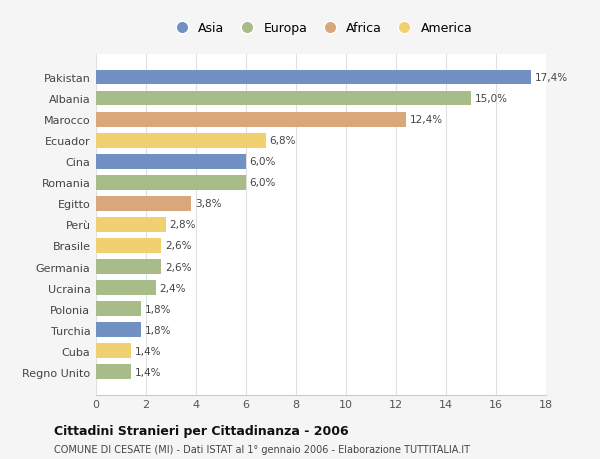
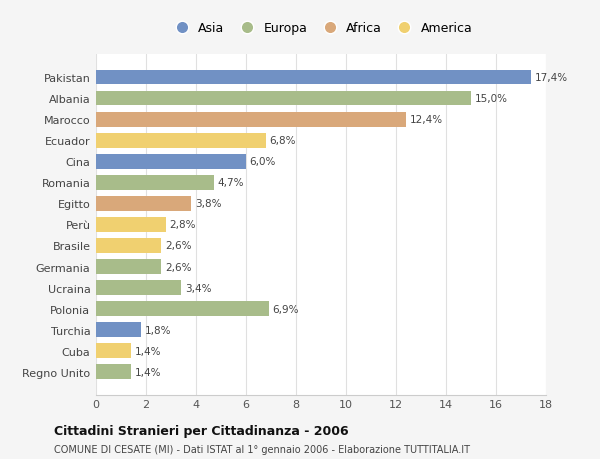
Romania: 6,0% -> 4,7%
Ucraina: 2,4% -> 3,4%
Polonia: 1,8% -> 6,9%
